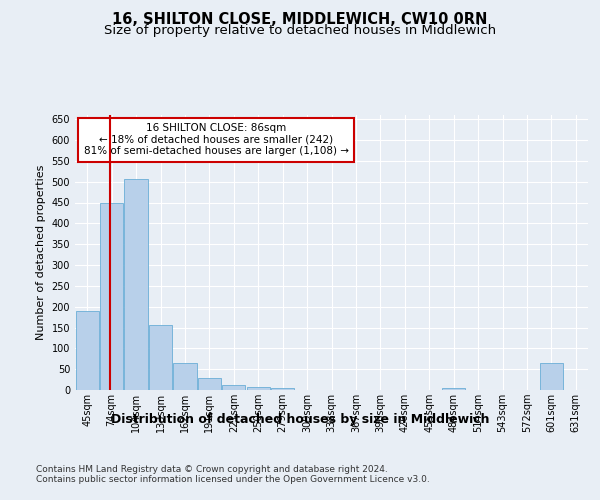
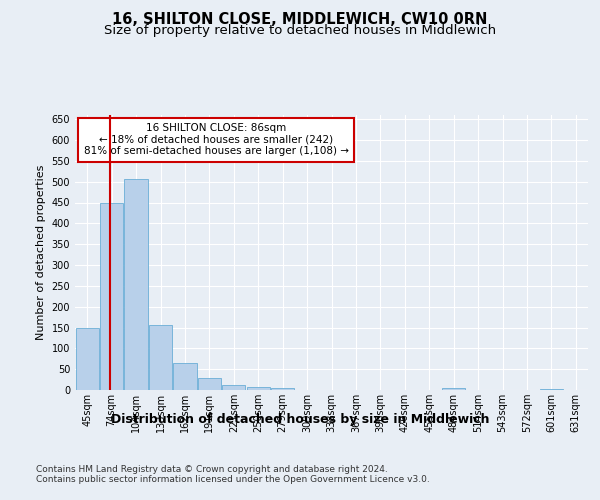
45sqm: 190 -> 148
601sqm: 65 -> 3
